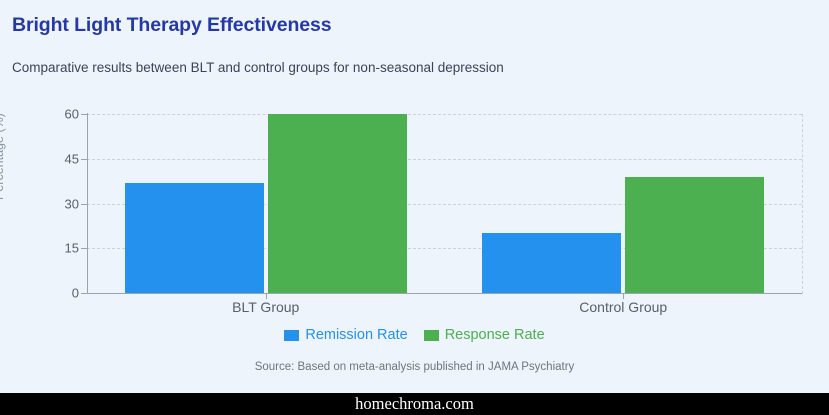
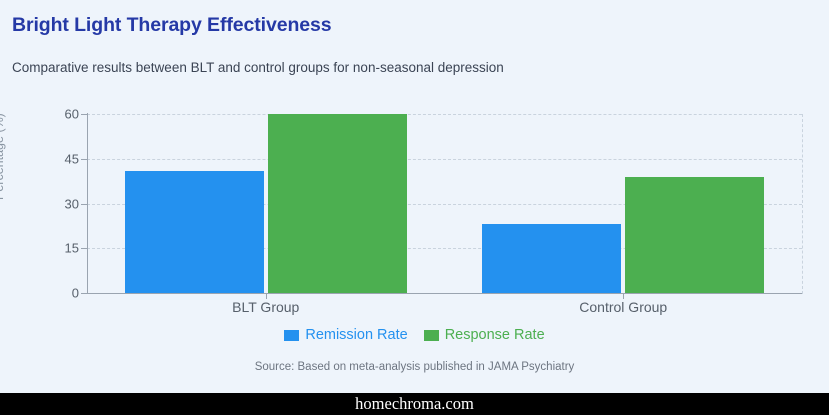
Remission Rate/BLT Group: 37 -> 41
Remission Rate/Control Group: 20 -> 23
